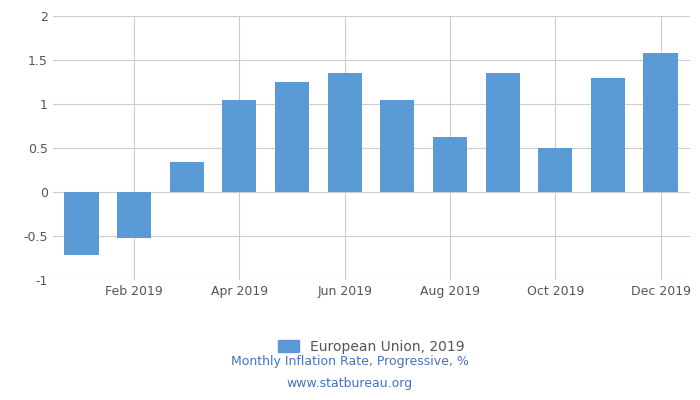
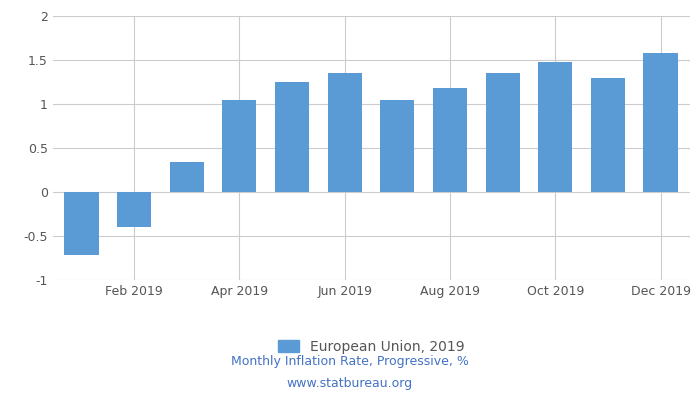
Feb 2019: -0.52 -> -0.40
Aug 2019: 0.62 -> 1.18
Oct 2019: 0.50 -> 1.48
